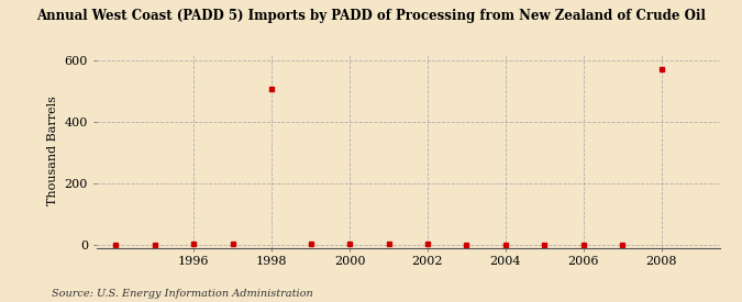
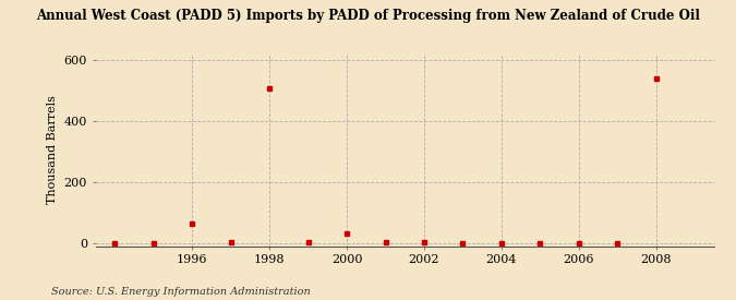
1996: 2 -> 65
2000: 2 -> 30
2008: 570 -> 540
